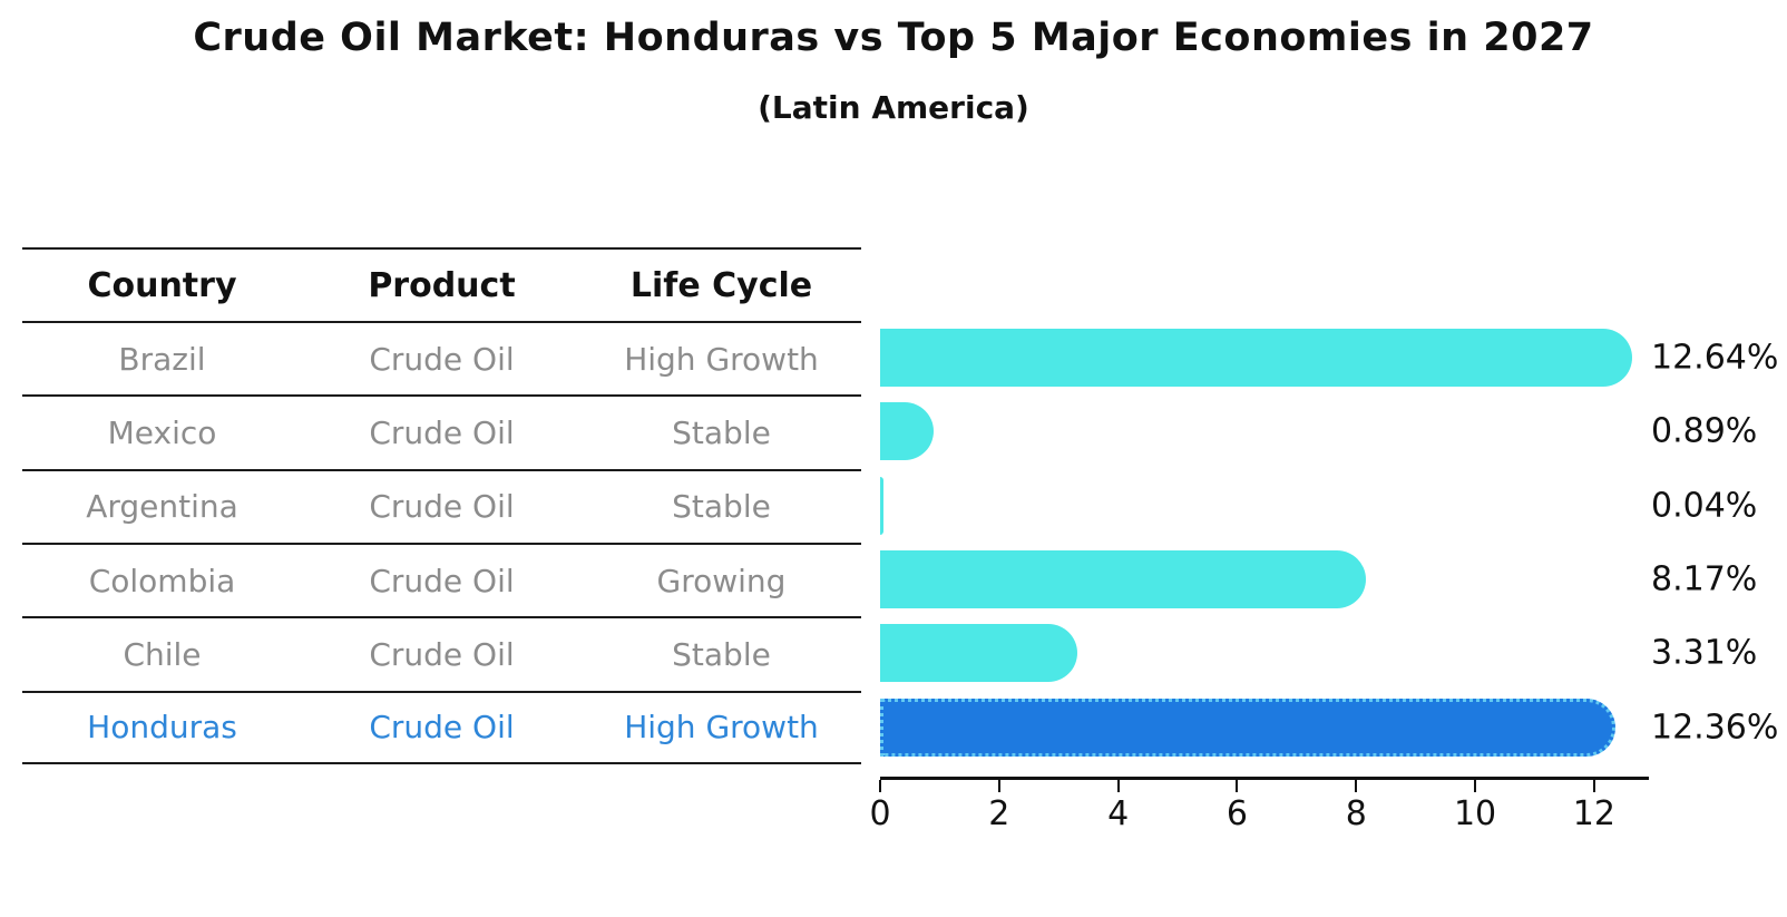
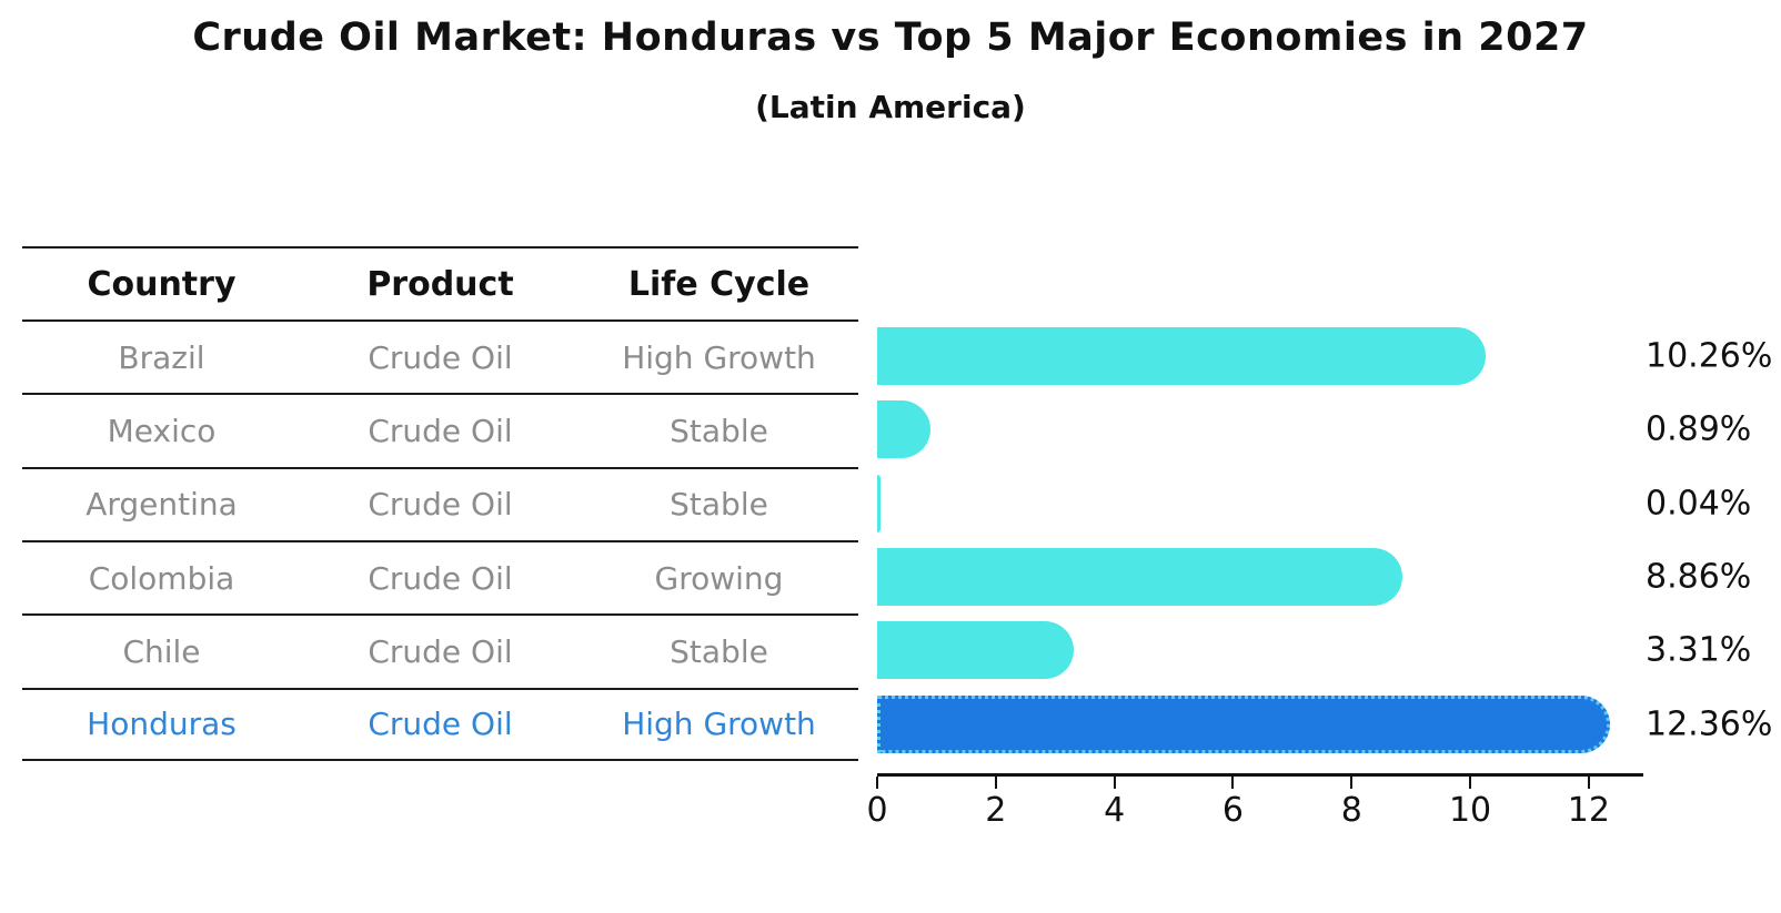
Brazil: 12.64% -> 10.26%
Colombia: 8.17% -> 8.86%
